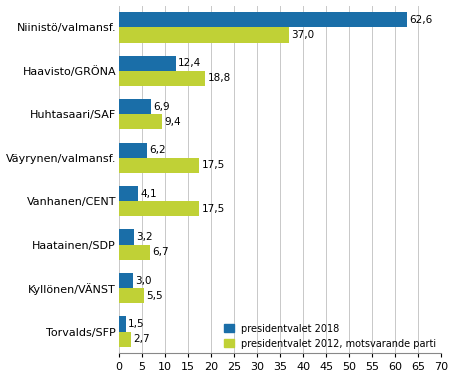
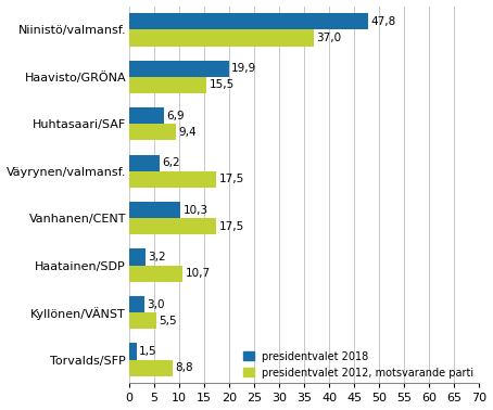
presidentvalet 2018/Niinistö/valmansf.: 62,6 -> 47,8
presidentvalet 2018/Haavisto/GRÖNA: 12,4 -> 19,9
presidentvalet 2012, motsvarande parti/Haavisto/GRÖNA: 18,8 -> 15,5
presidentvalet 2018/Vanhanen/CENT: 4,1 -> 10,3
presidentvalet 2012, motsvarande parti/Haatainen/SDP: 6,7 -> 10,7
presidentvalet 2012, motsvarande parti/Torvalds/SFP: 2,7 -> 8,8
